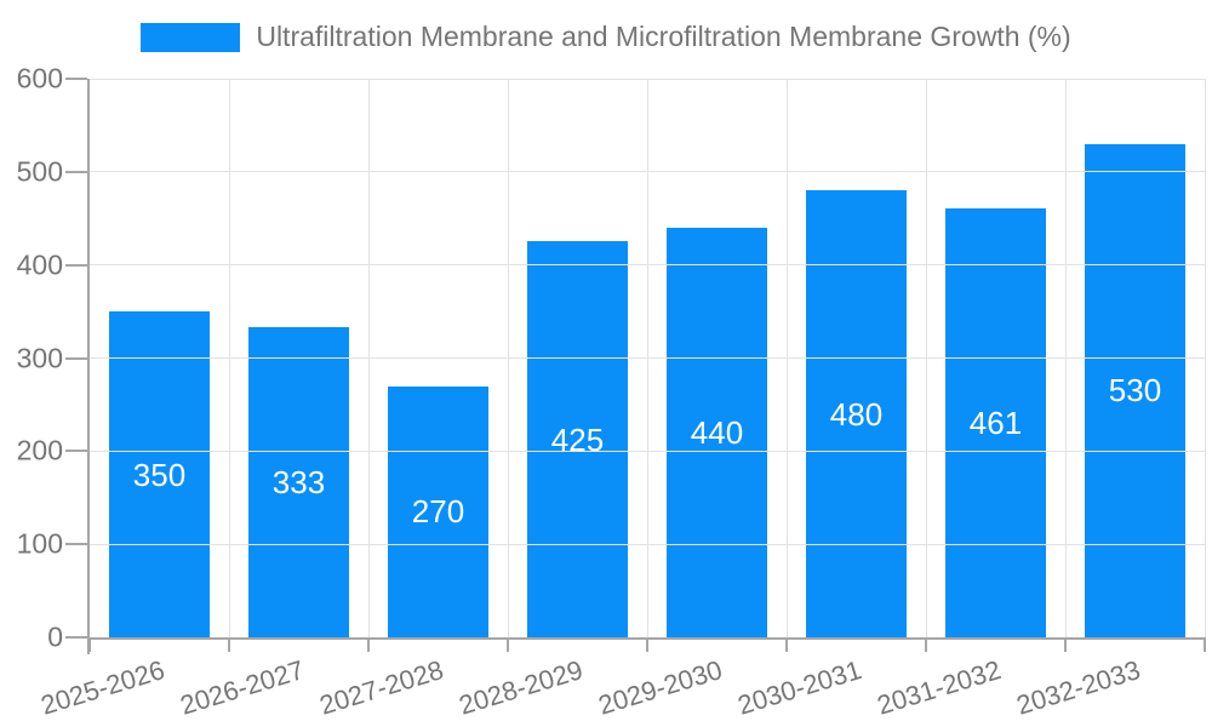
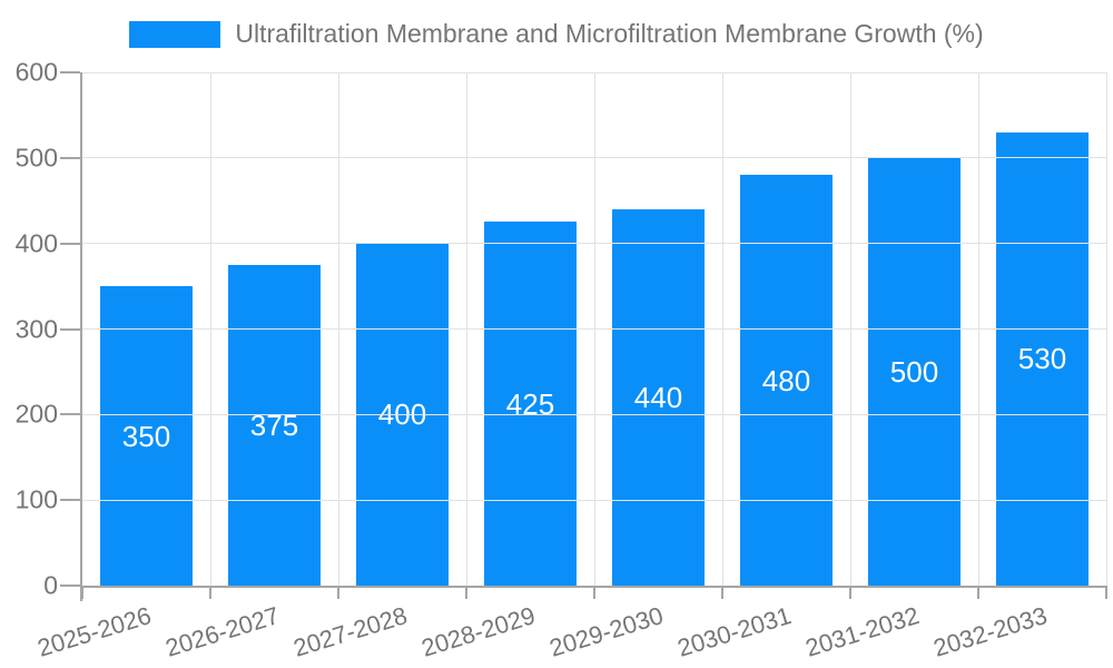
2026-2027: 333 -> 375
2027-2028: 270 -> 400
2031-2032: 461 -> 500
